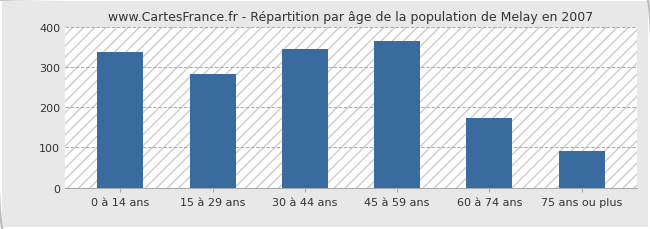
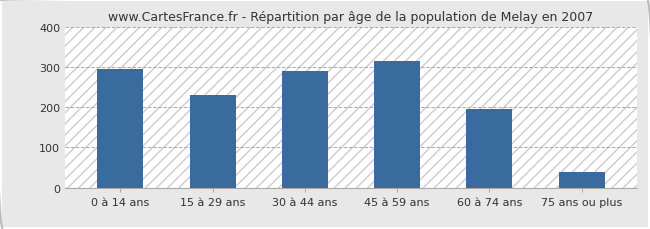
0 à 14 ans: 338 -> 295
15 à 29 ans: 282 -> 230
30 à 44 ans: 345 -> 290
45 à 59 ans: 363 -> 315
60 à 74 ans: 173 -> 195
75 ans ou plus: 92 -> 40
